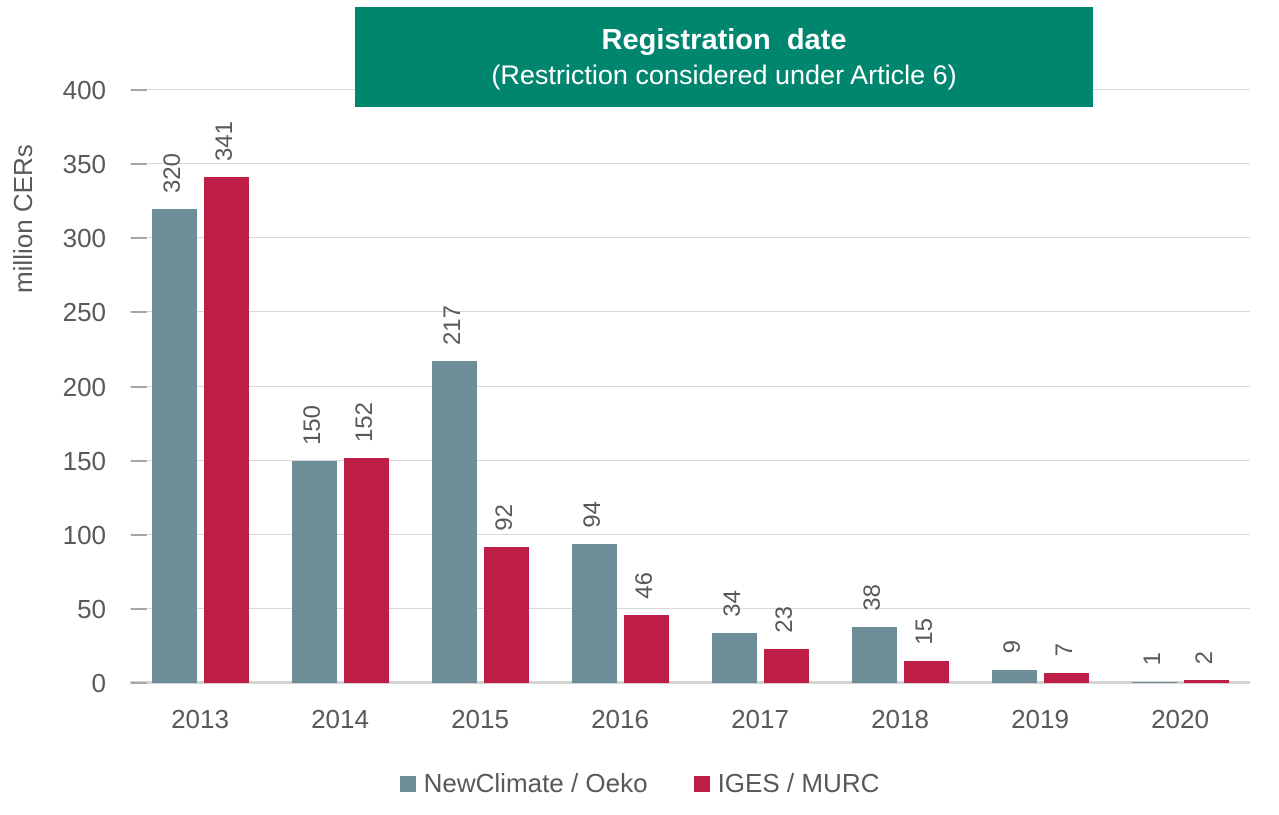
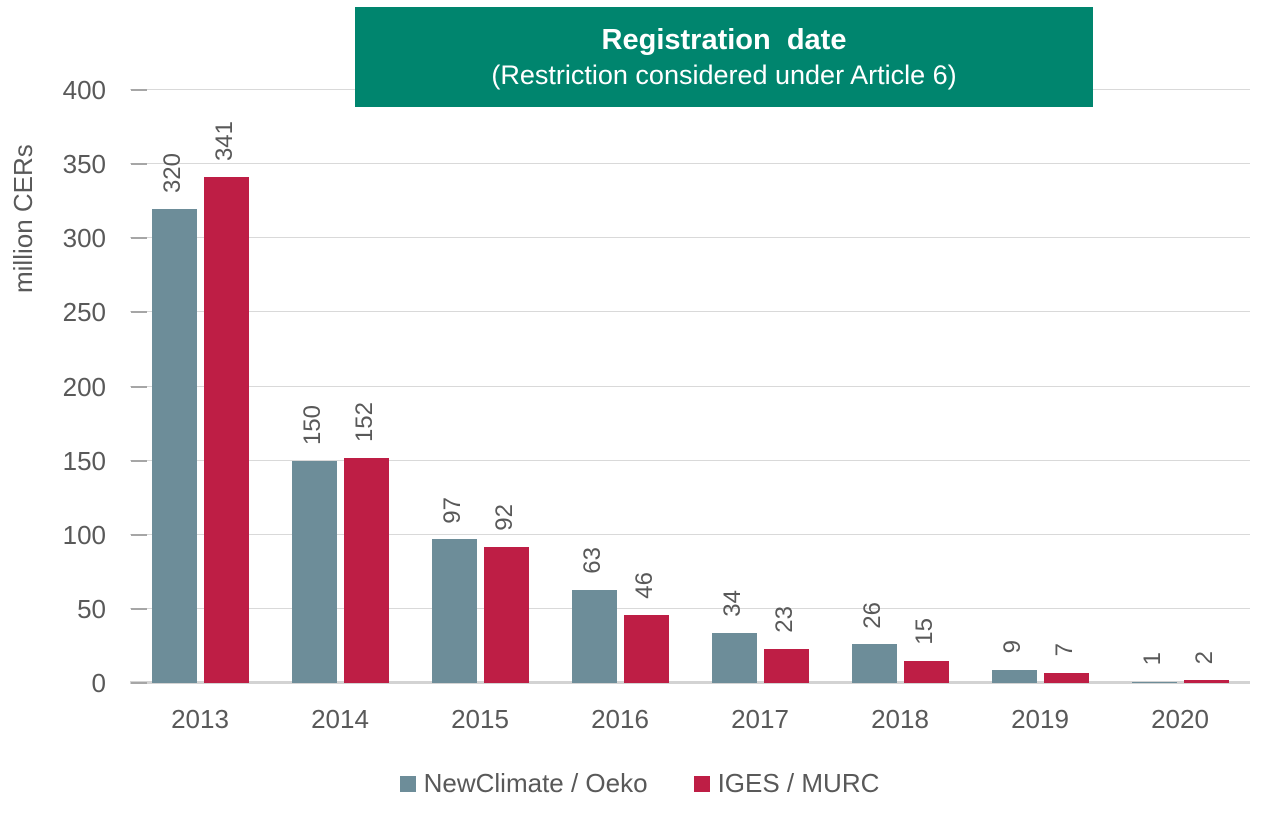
NewClimate / Oeko/2015: 217 -> 97
NewClimate / Oeko/2016: 94 -> 63
NewClimate / Oeko/2018: 38 -> 26
